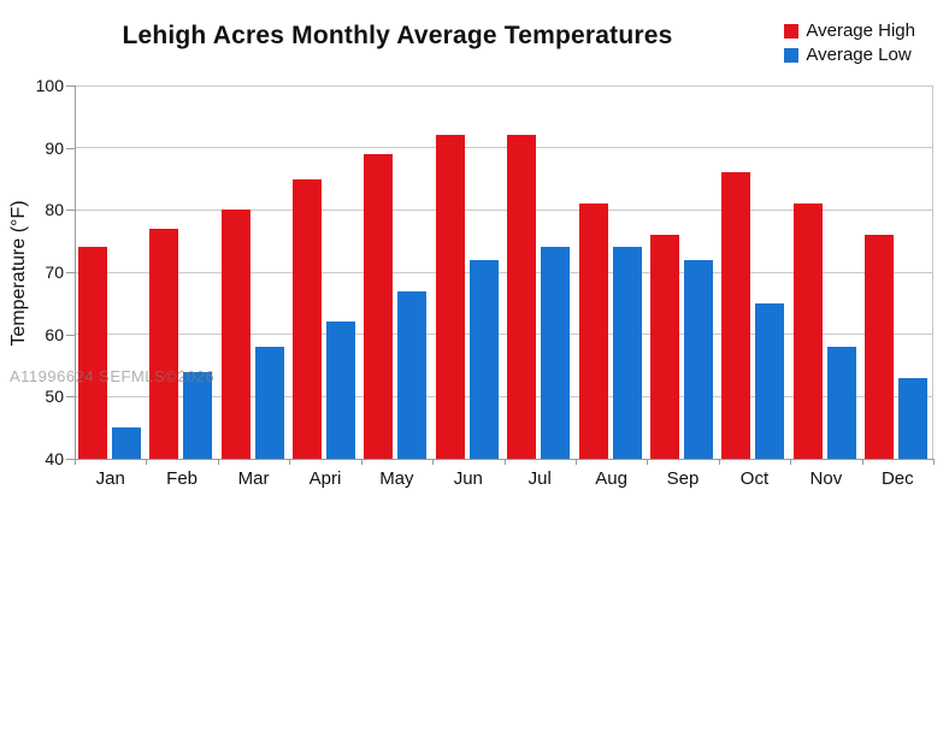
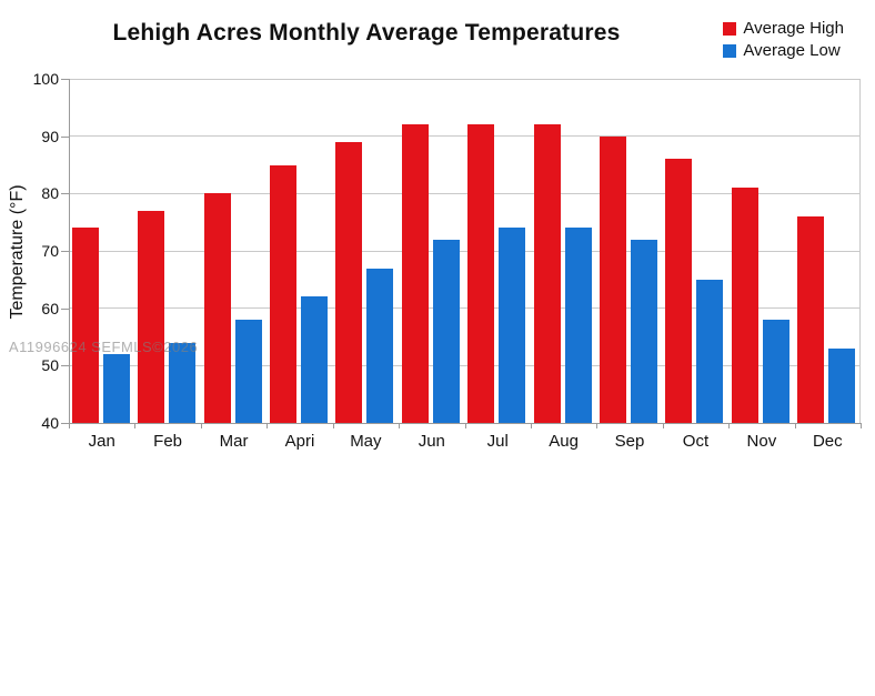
Average Low/Jan: 45 -> 52
Average High/Aug: 81 -> 92
Average High/Sep: 76 -> 90
